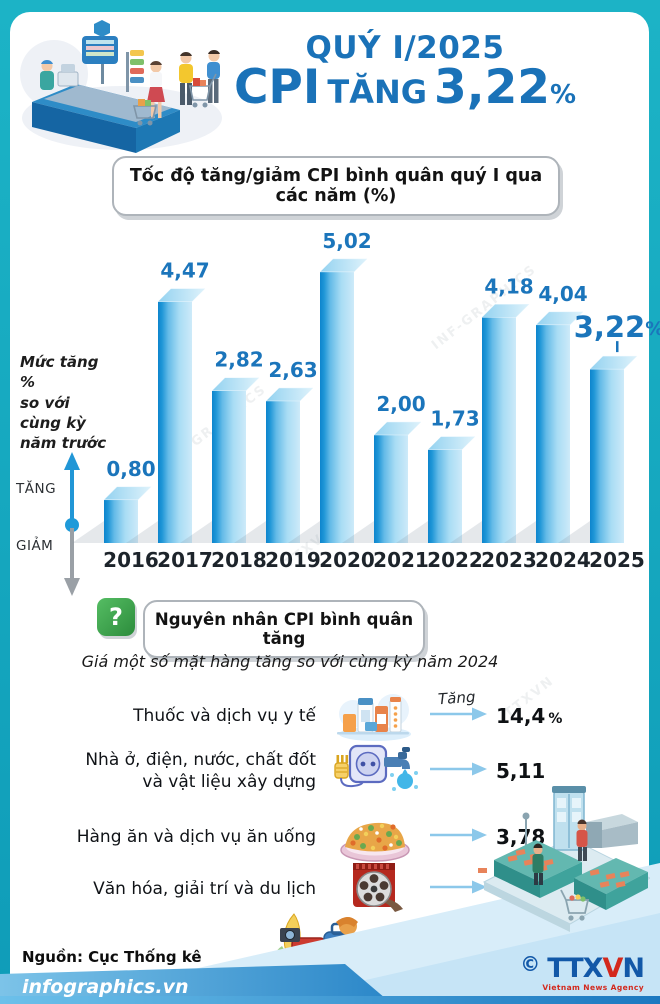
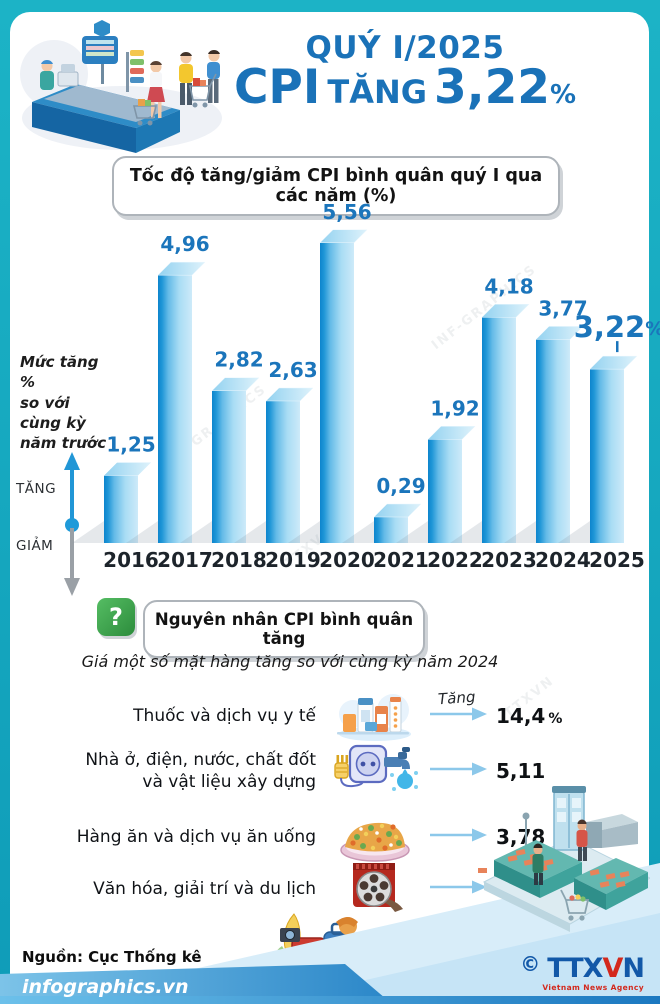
2016: 0,80 -> 1,25
2017: 4,47 -> 4,96
2020: 5,02 -> 5,56
2021: 2,00 -> 0,29
2022: 1,73 -> 1,92
2024: 4,04 -> 3,77
